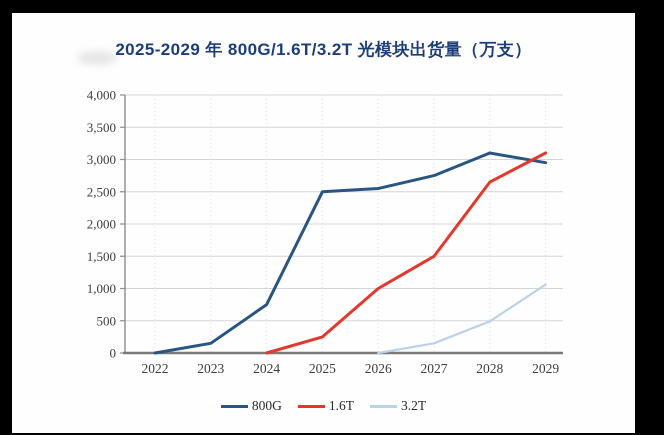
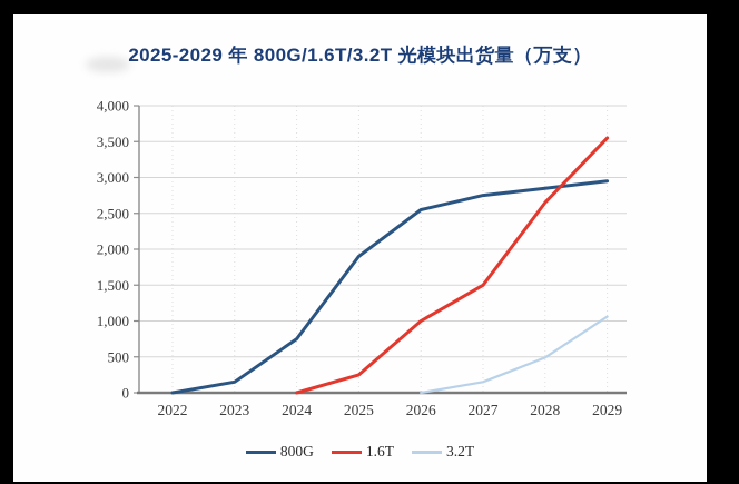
800G/2025: 2500 -> 1900
800G/2028: 3100 -> 2800
1.6T/2029: 3100 -> 3600
